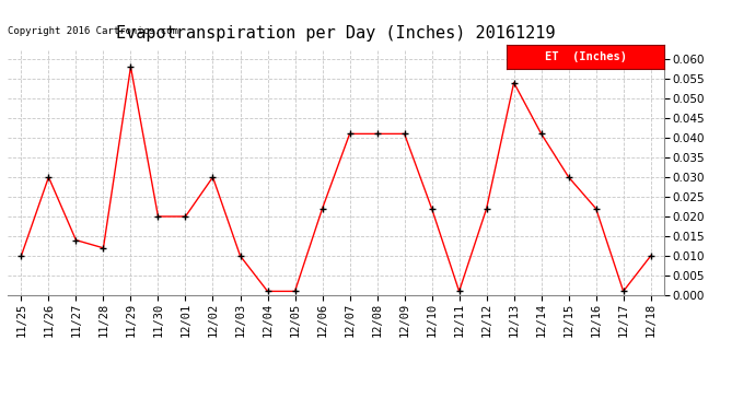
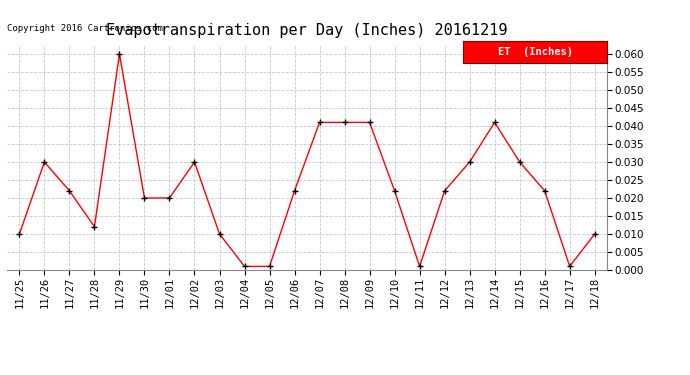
11/27: 0.014 -> 0.022
11/29: 0.058 -> 0.060
12/13: 0.054 -> 0.030
